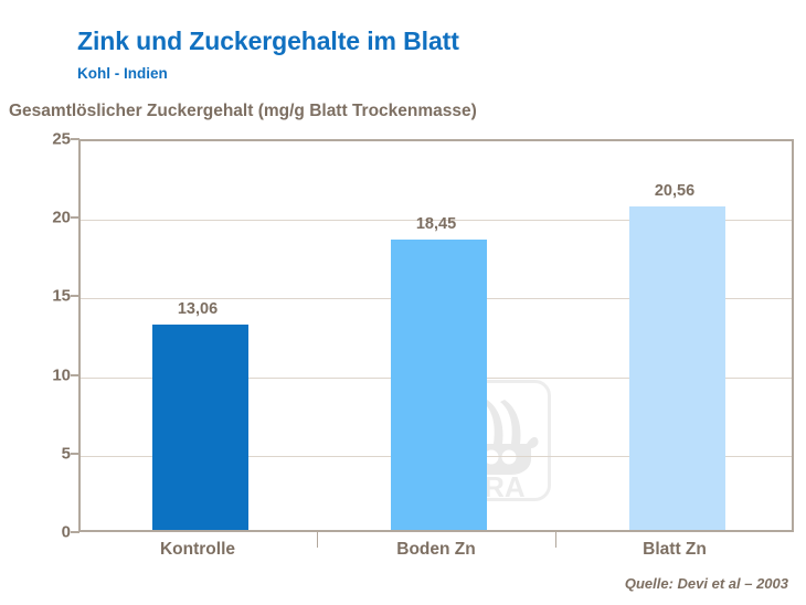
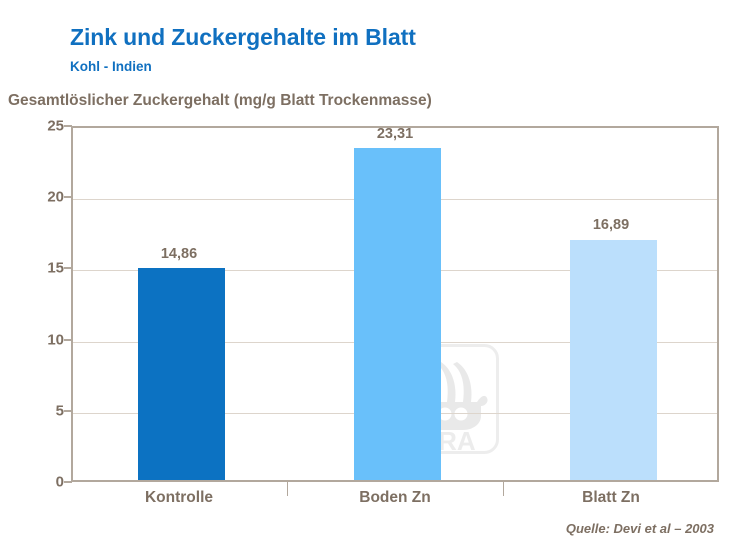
Kontrolle: 13,06 -> 14,86
Boden Zn: 18,45 -> 23,31
Blatt Zn: 20,56 -> 16,89
